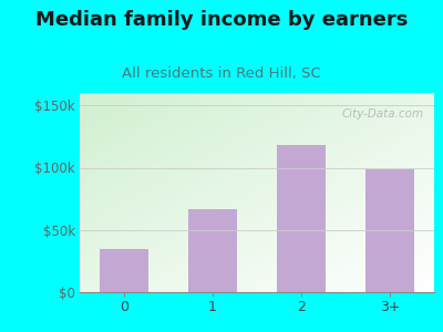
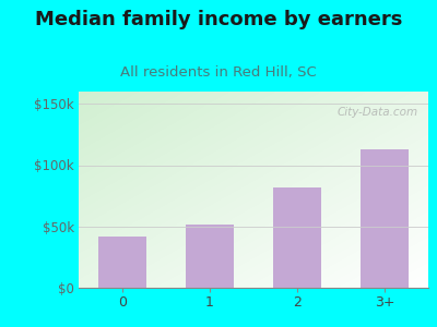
0: $35k -> $42k
1: $67k -> $52k
2: $118k -> $82k
3+: $99k -> $113k
